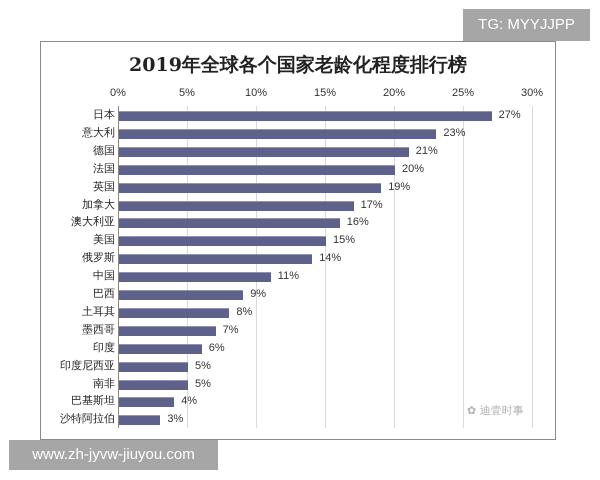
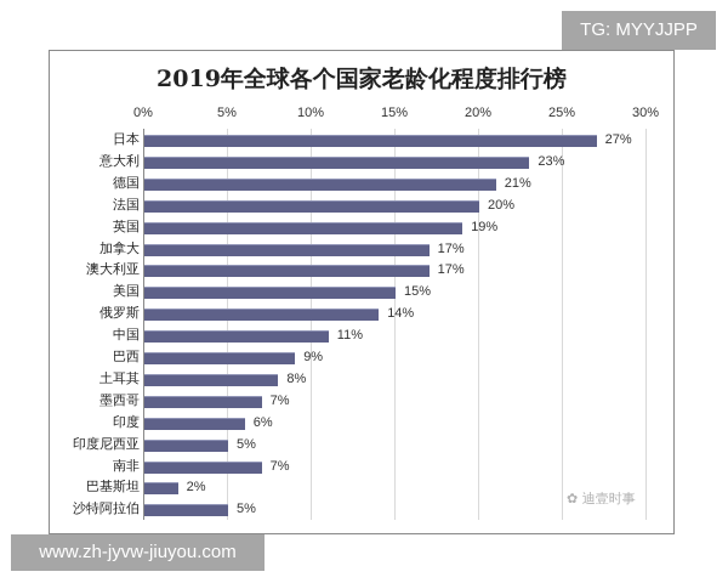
澳大利亚: 16% -> 17%
南非: 5% -> 7%
巴基斯坦: 4% -> 2%
沙特阿拉伯: 3% -> 5%
